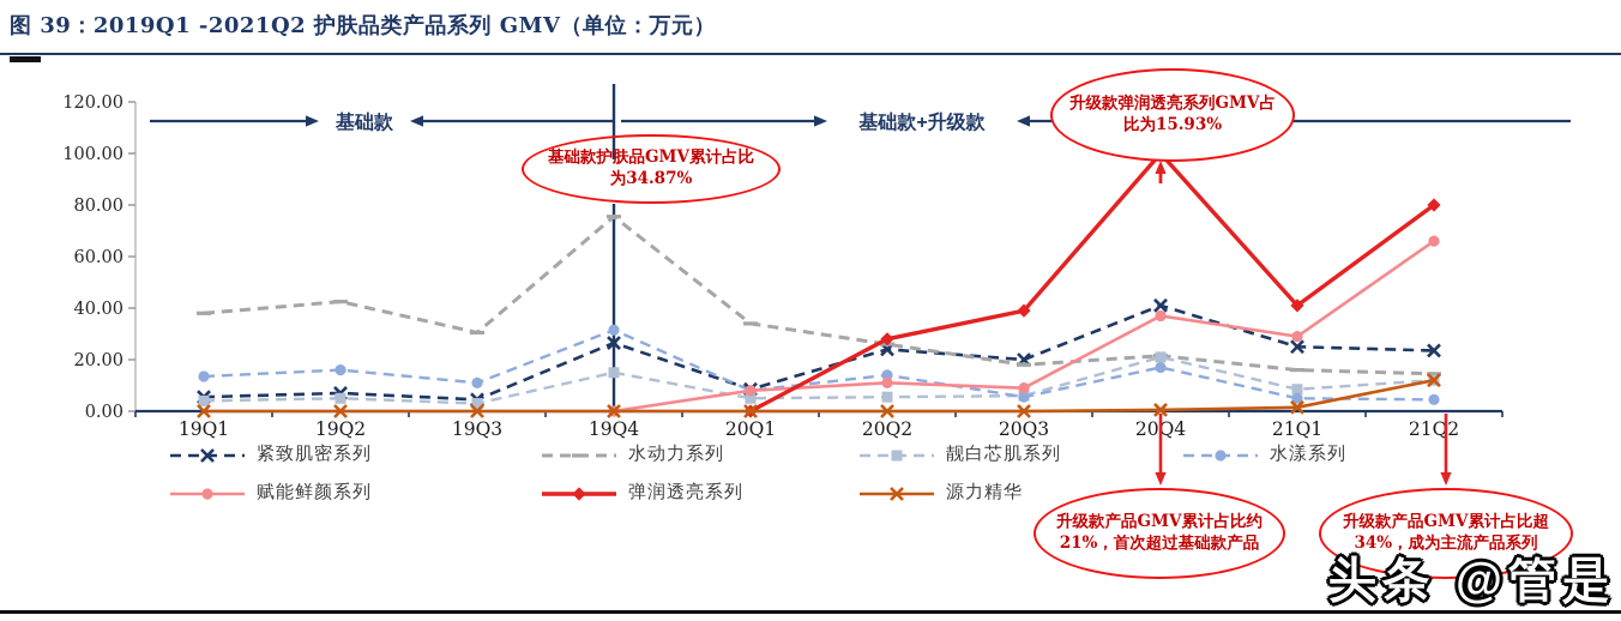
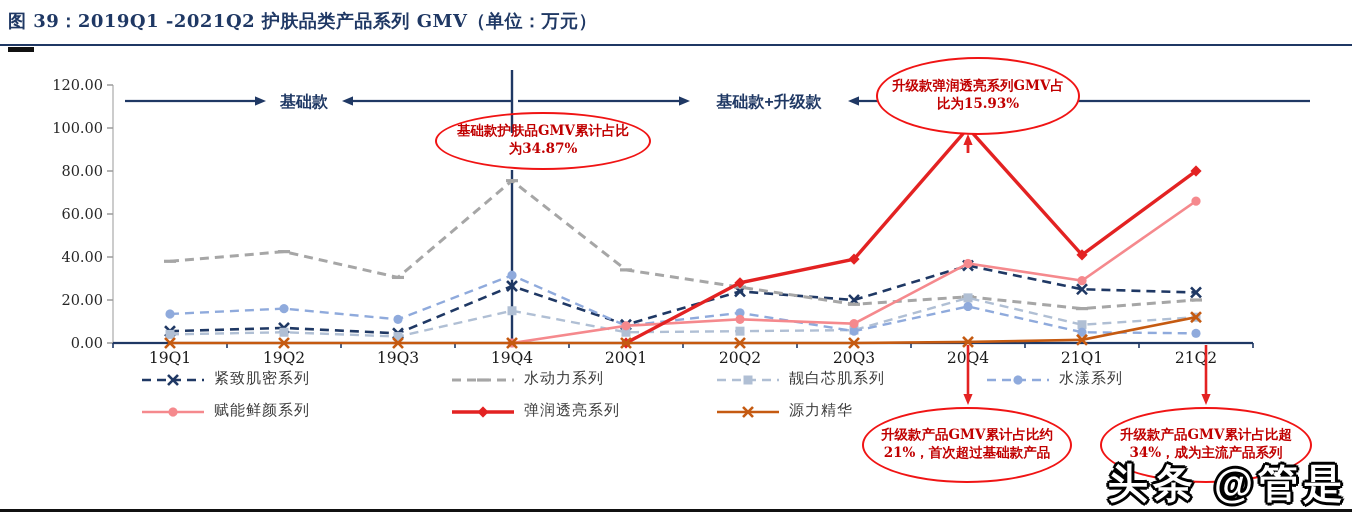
紧致肌密系列/20Q4: 41 -> 36
水动力系列/21Q2: 14 -> 20
